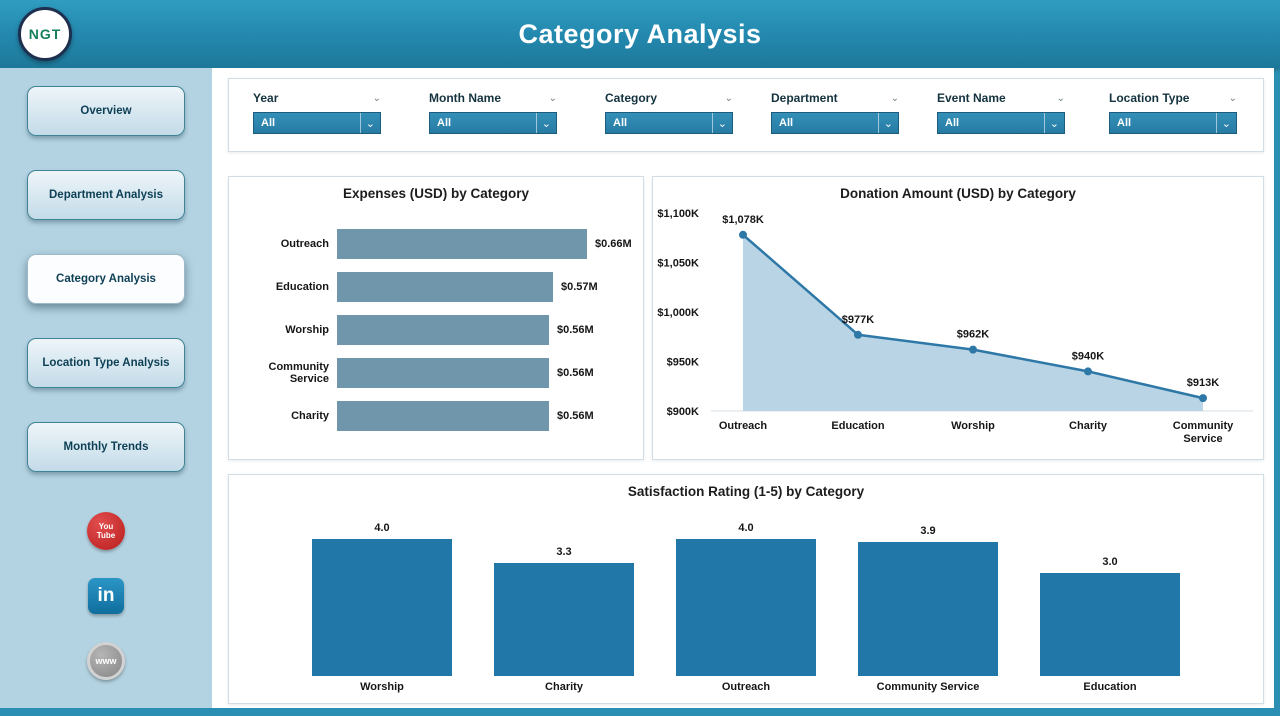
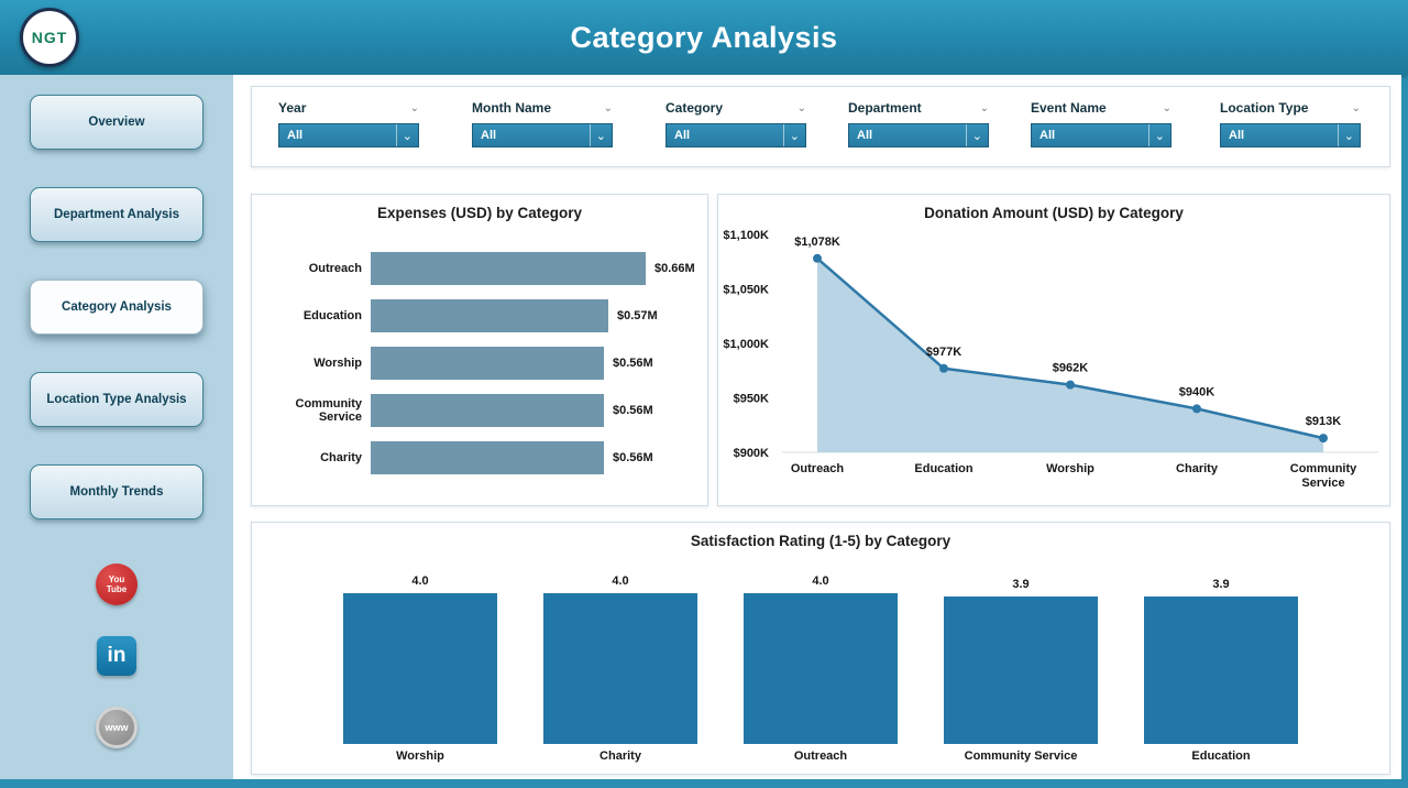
Satisfaction Rating (1-5) by Category/Charity: 3.3 -> 4.0
Satisfaction Rating (1-5) by Category/Education: 3.0 -> 3.9
